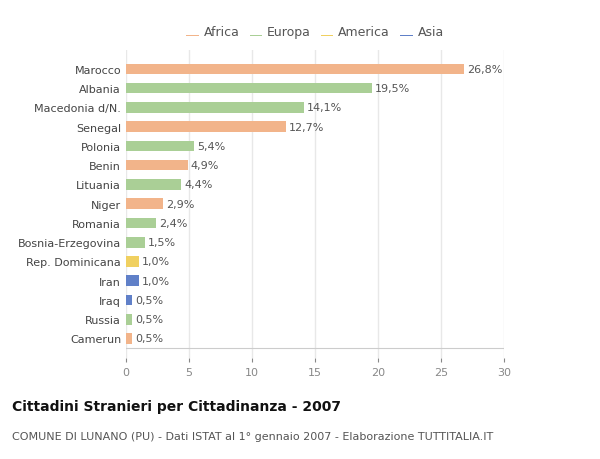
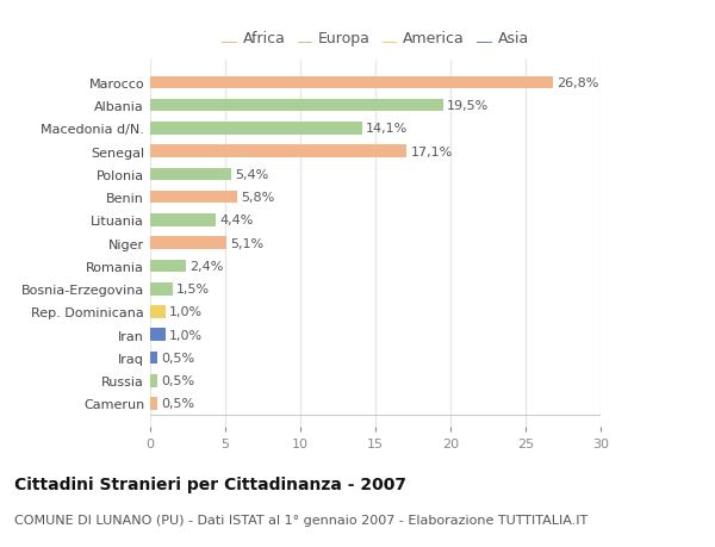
Senegal: 12,7% -> 17,1%
Benin: 4,9% -> 5,8%
Niger: 2,9% -> 5,1%
